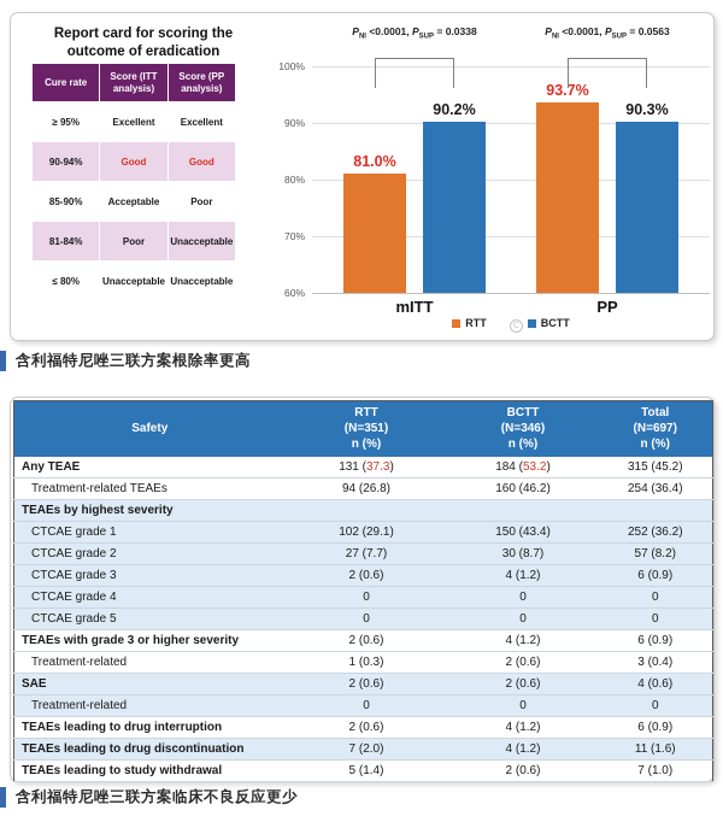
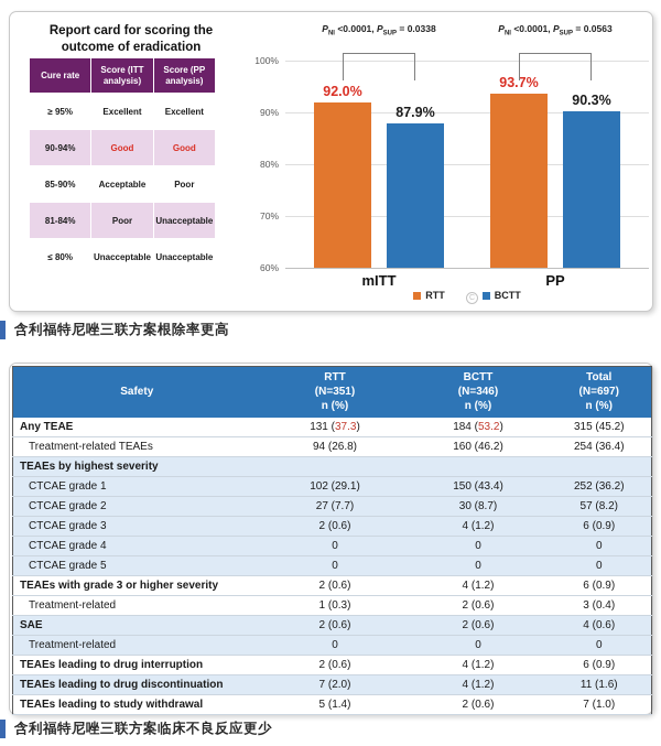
RTT/mITT: 81.0% -> 92.0%
BCTT/mITT: 90.2% -> 87.9%
